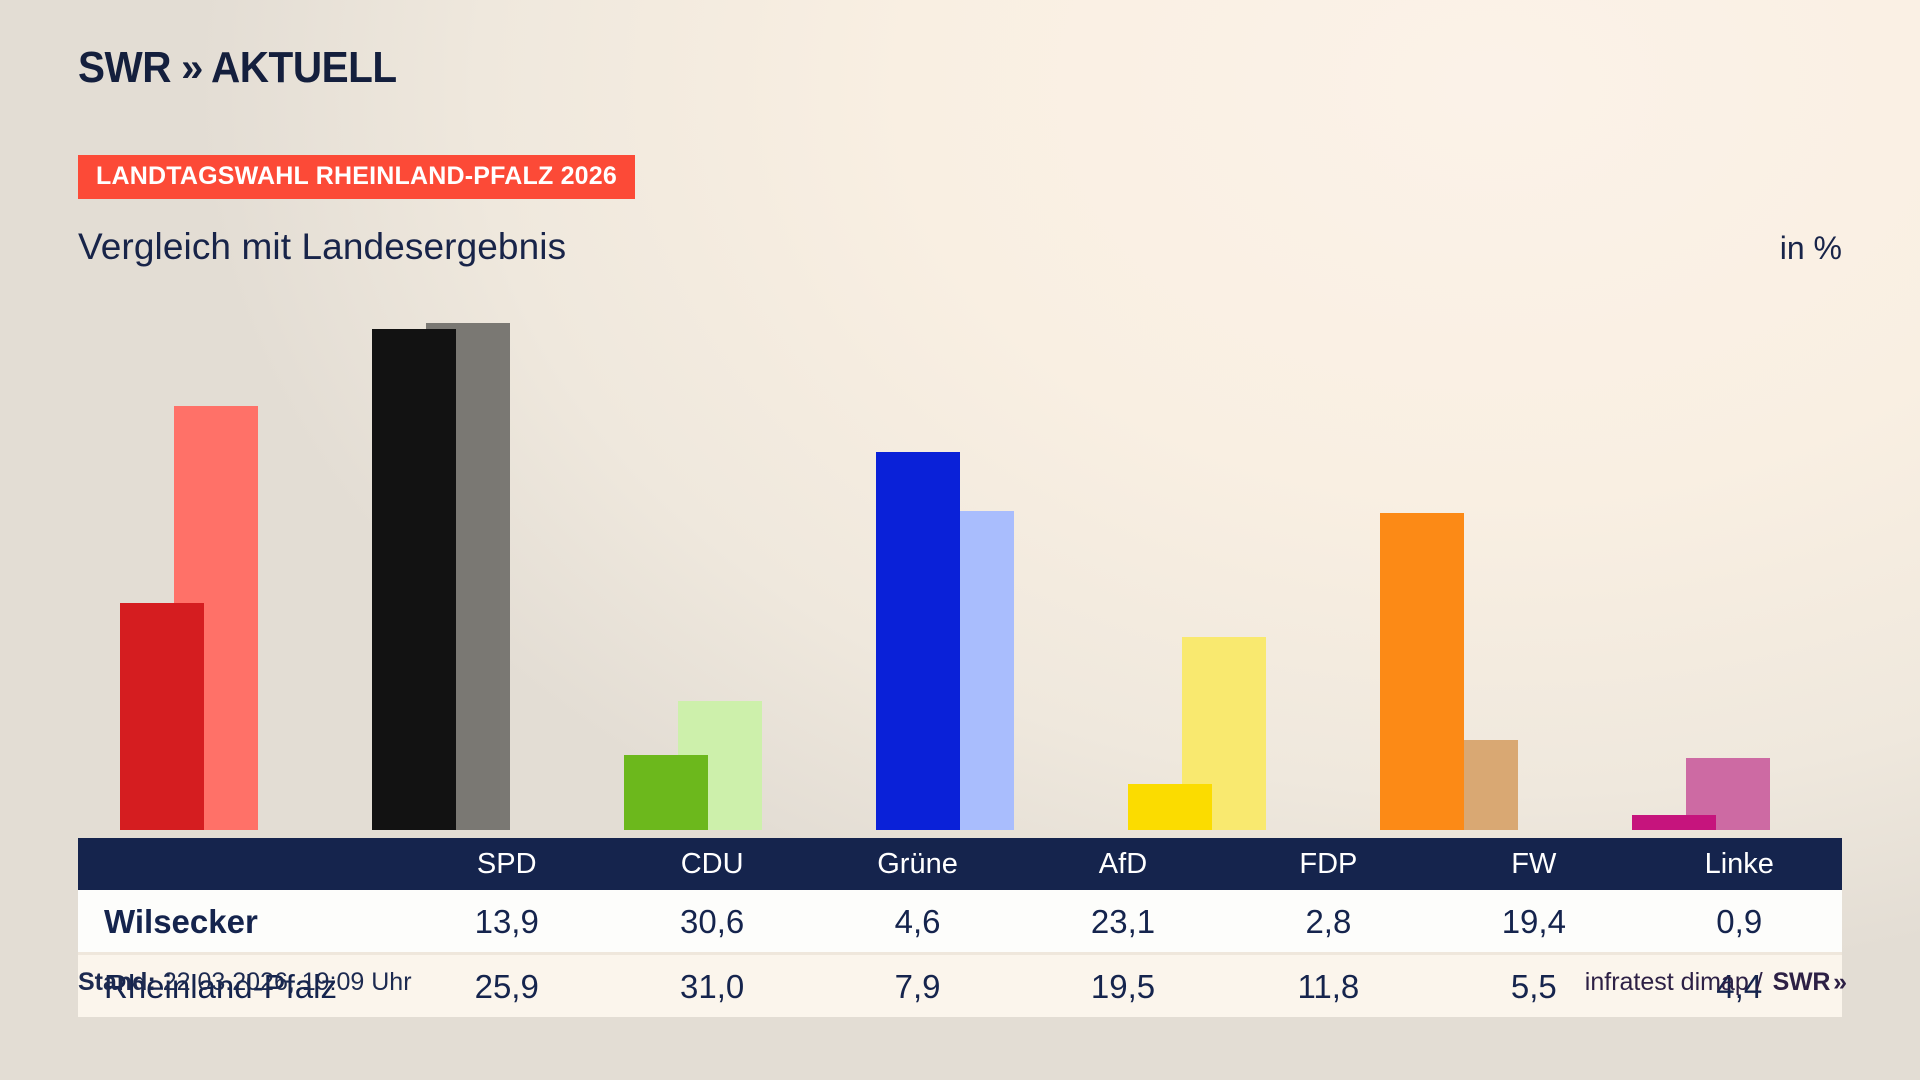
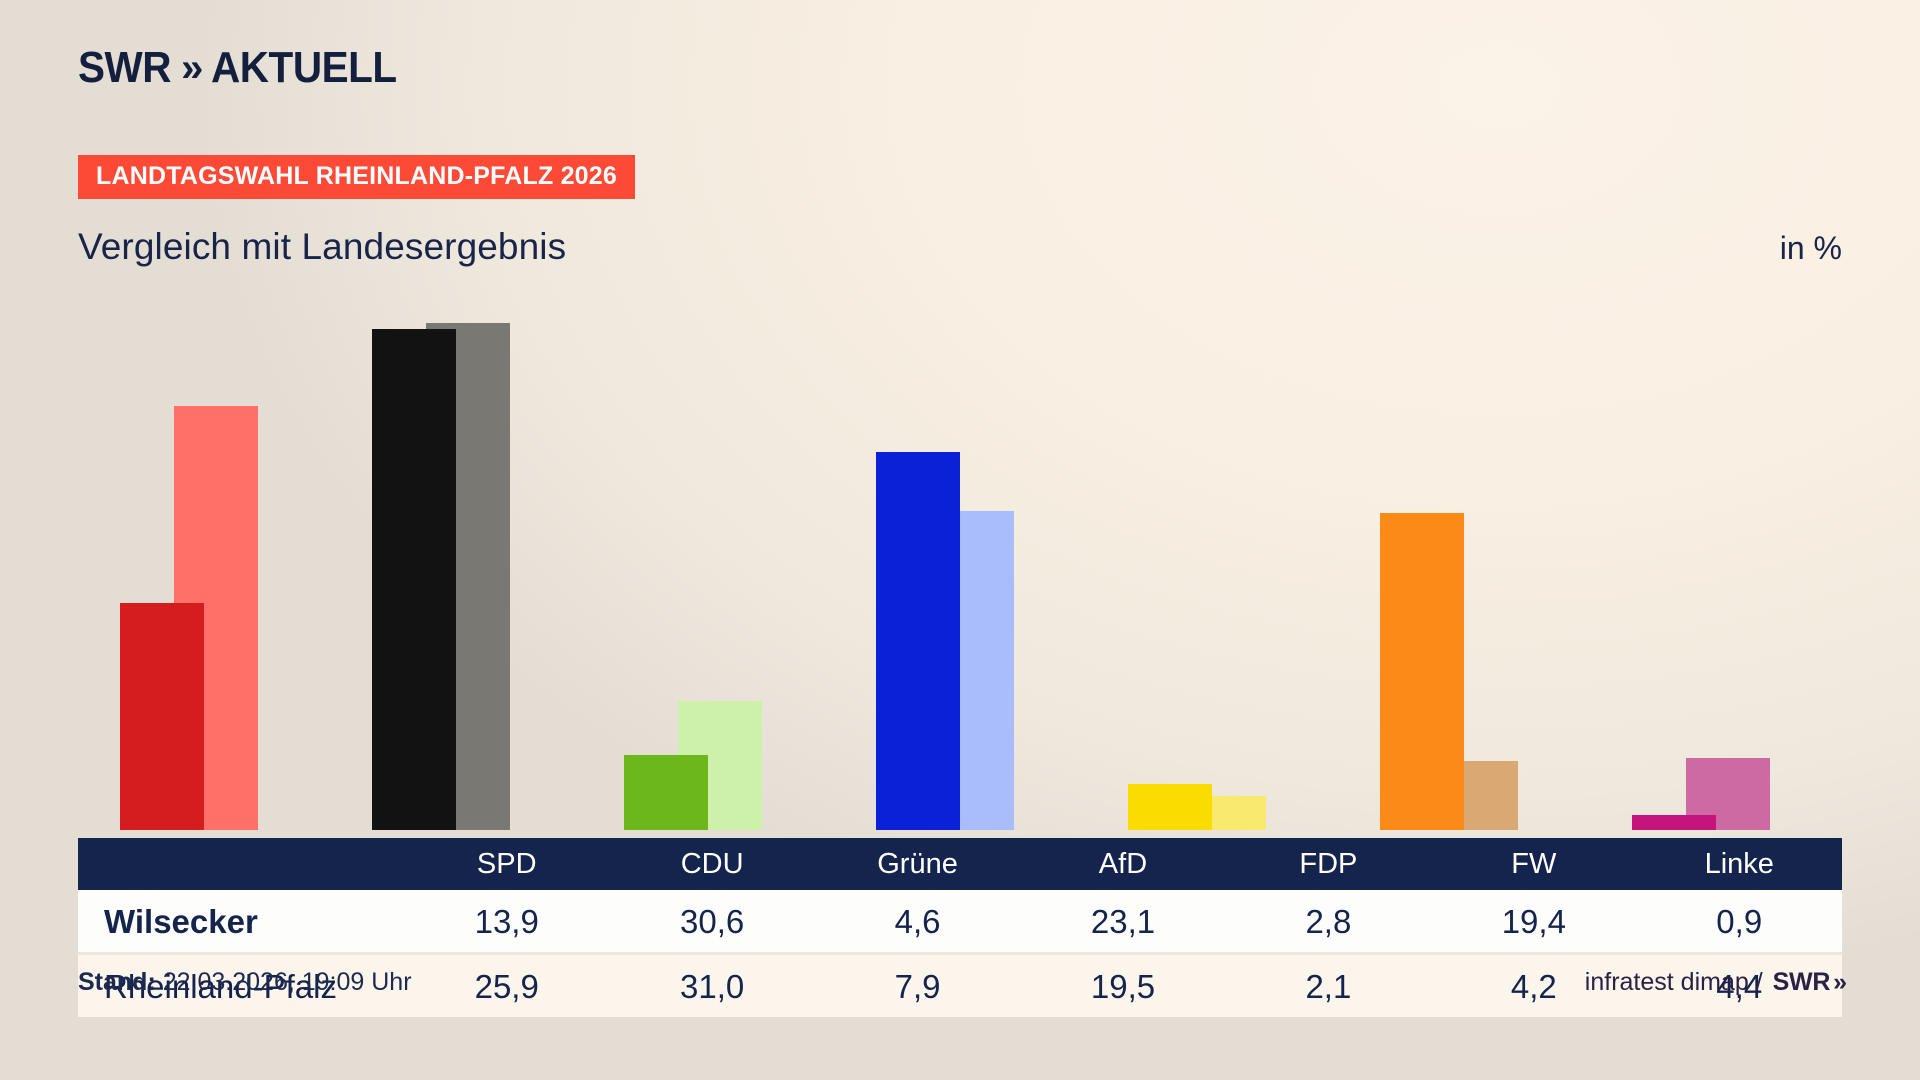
Rheinland-Pfalz/FDP: 11,8 -> 2,1
Rheinland-Pfalz/FW: 5,5 -> 4,2
